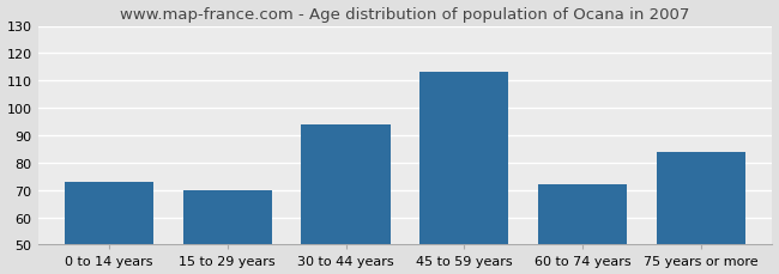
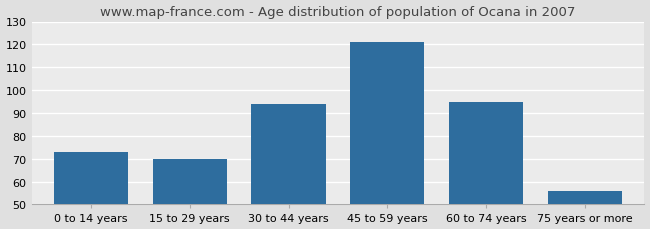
45 to 59 years: 113 -> 121
60 to 74 years: 72 -> 95
75 years or more: 84 -> 56
